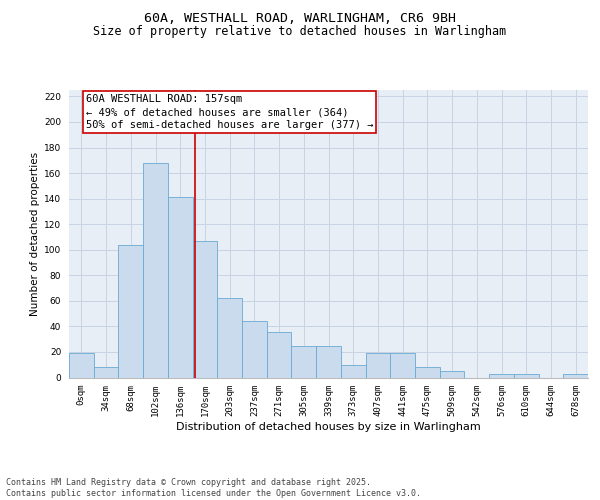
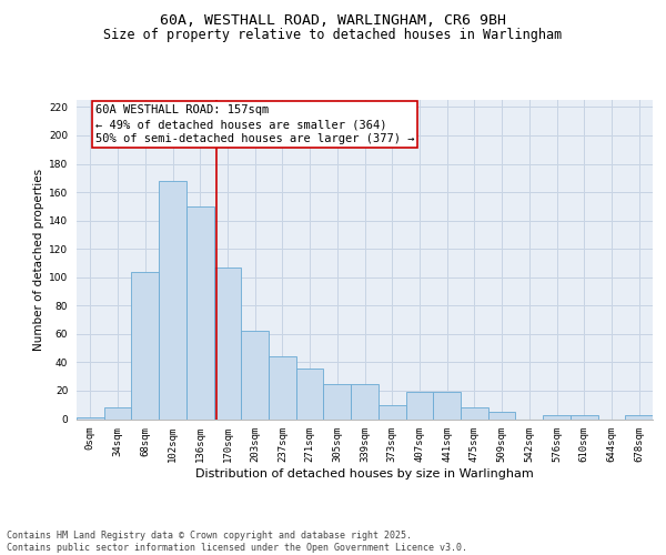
0sqm: 19 -> 1
136sqm: 141 -> 150
